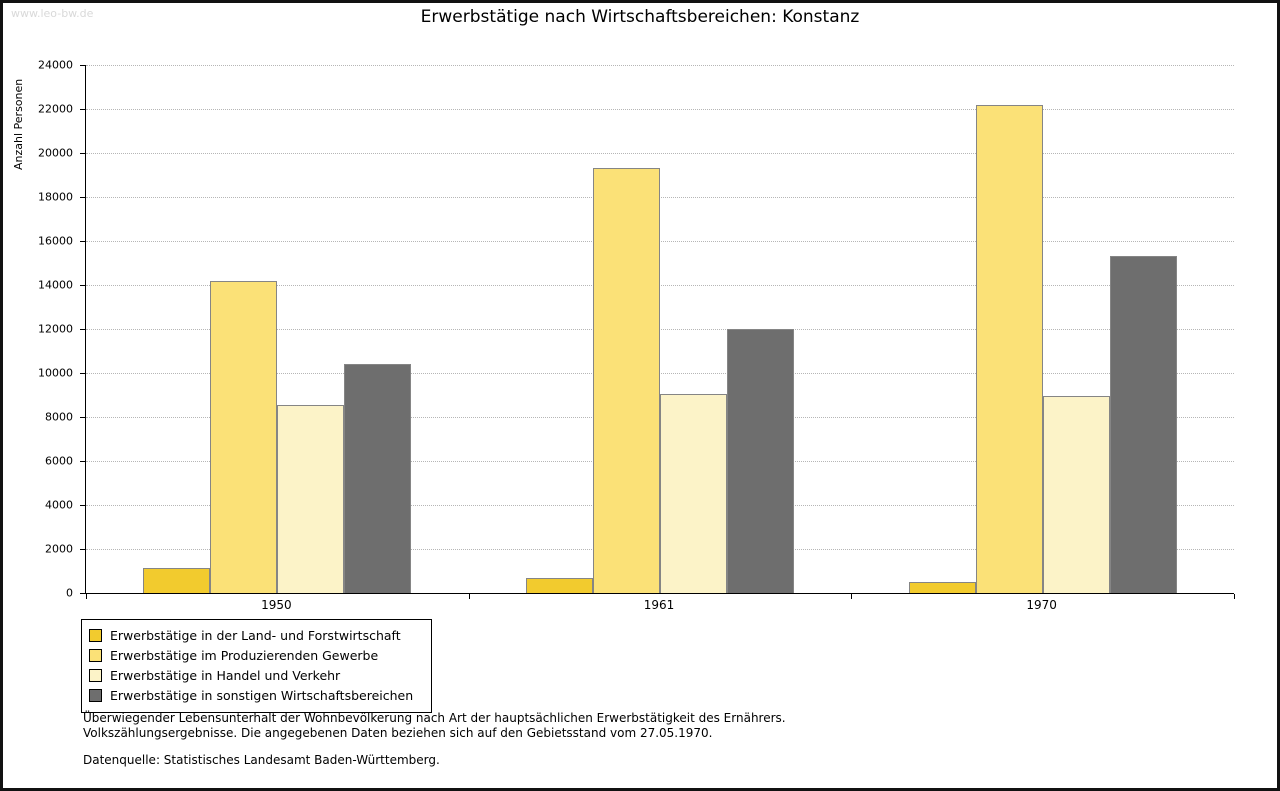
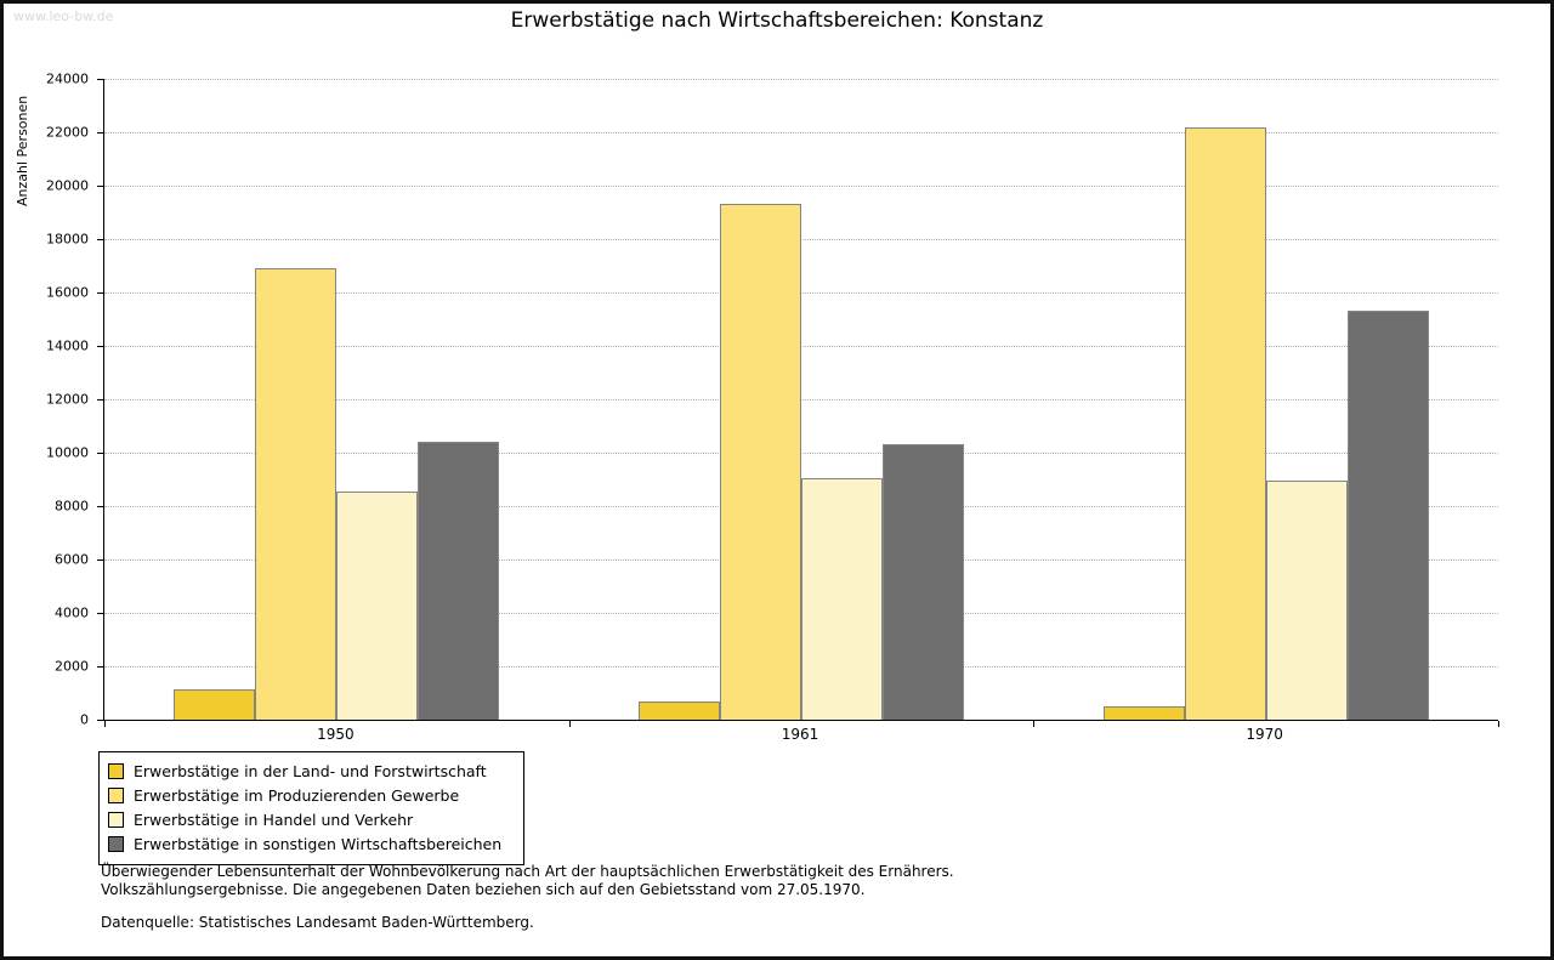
Erwerbstätige im Produzierenden Gewerbe/1950: 14200 -> 16900
Erwerbstätige in sonstigen Wirtschaftsbereichen/1961: 12000 -> 10300
